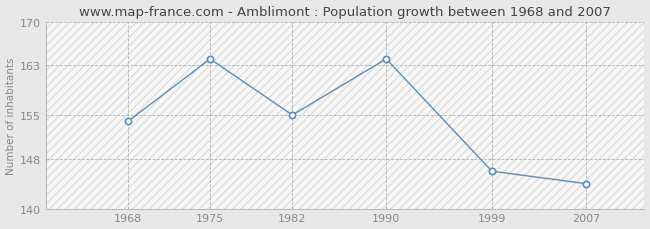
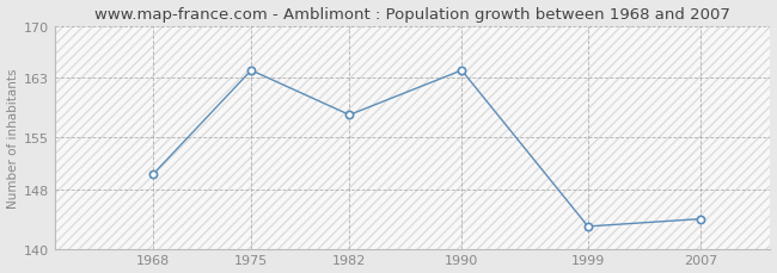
1968: 154 -> 150
1982: 155 -> 158
1999: 146 -> 143
